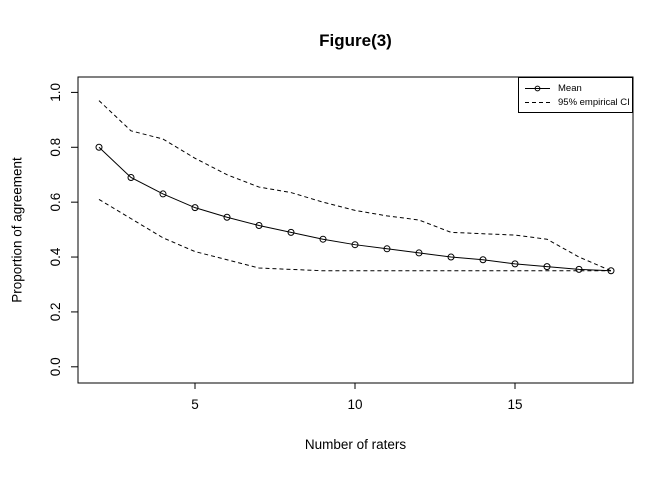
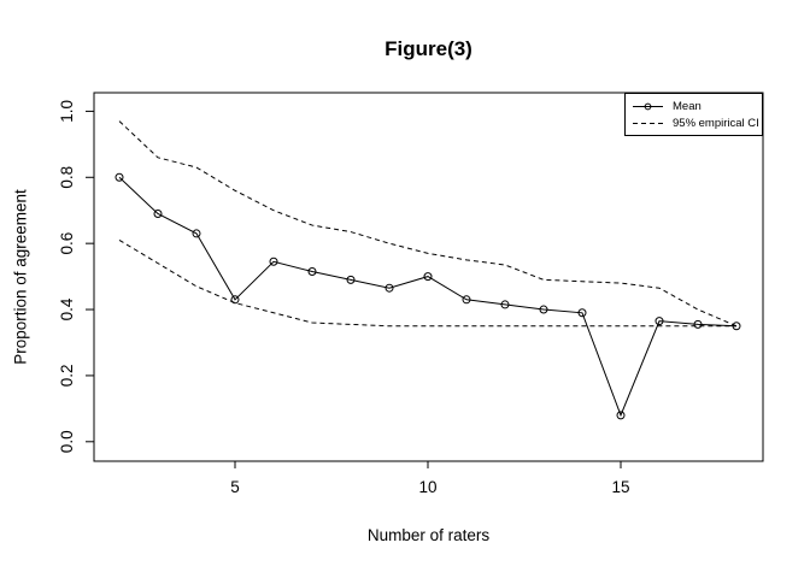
Mean/5: 0.58 -> 0.43
Mean/10: 0.45 -> 0.50
Mean/15: 0.38 -> 0.08
